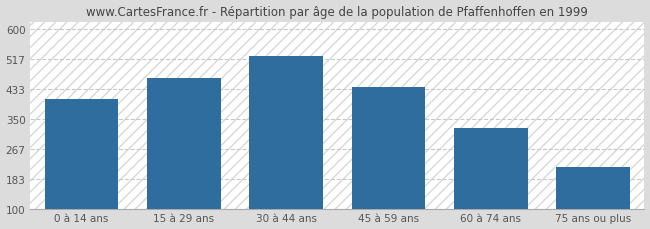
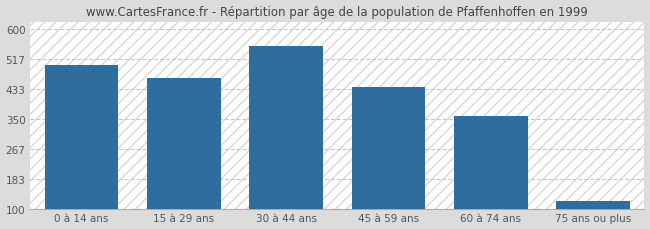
0 à 14 ans: 405 -> 500
30 à 44 ans: 525 -> 552
60 à 74 ans: 325 -> 358
75 ans ou plus: 215 -> 120
